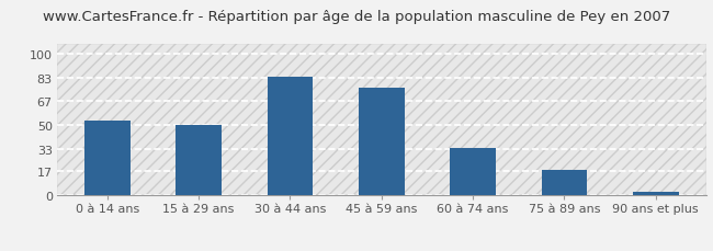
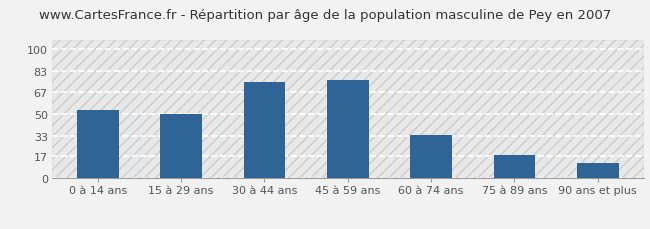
30 à 44 ans: 84 -> 75
90 ans et plus: 3 -> 12
